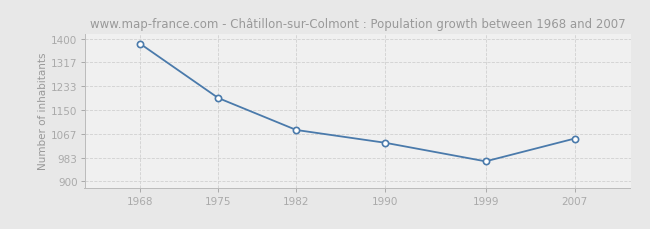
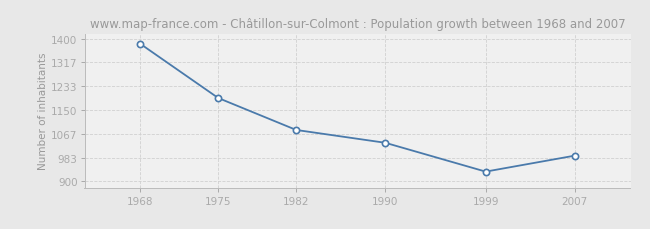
1999: 970 -> 934
2007: 1050 -> 990
